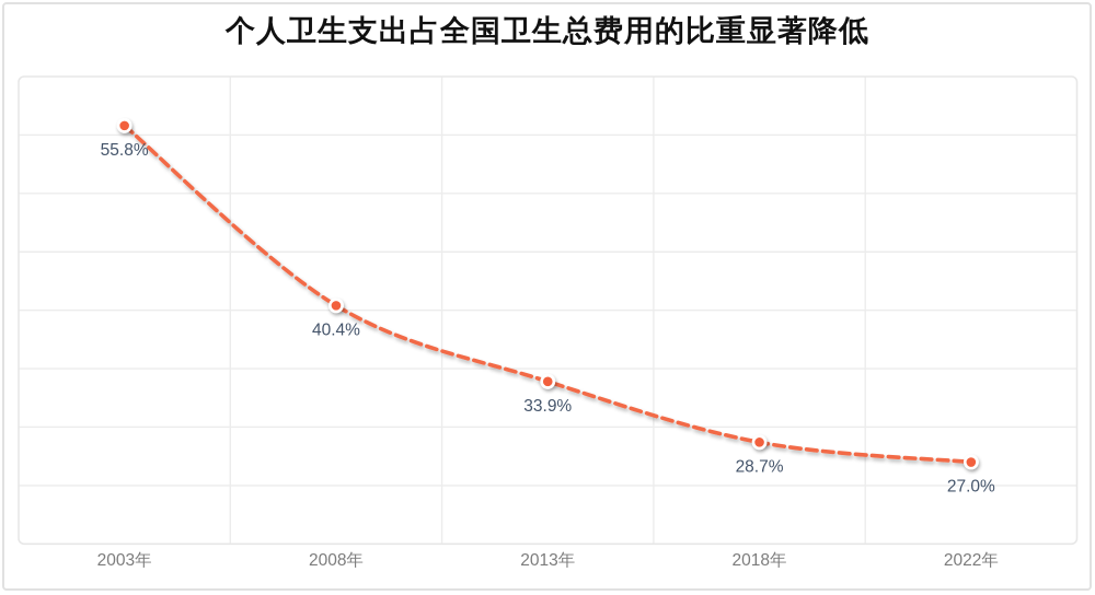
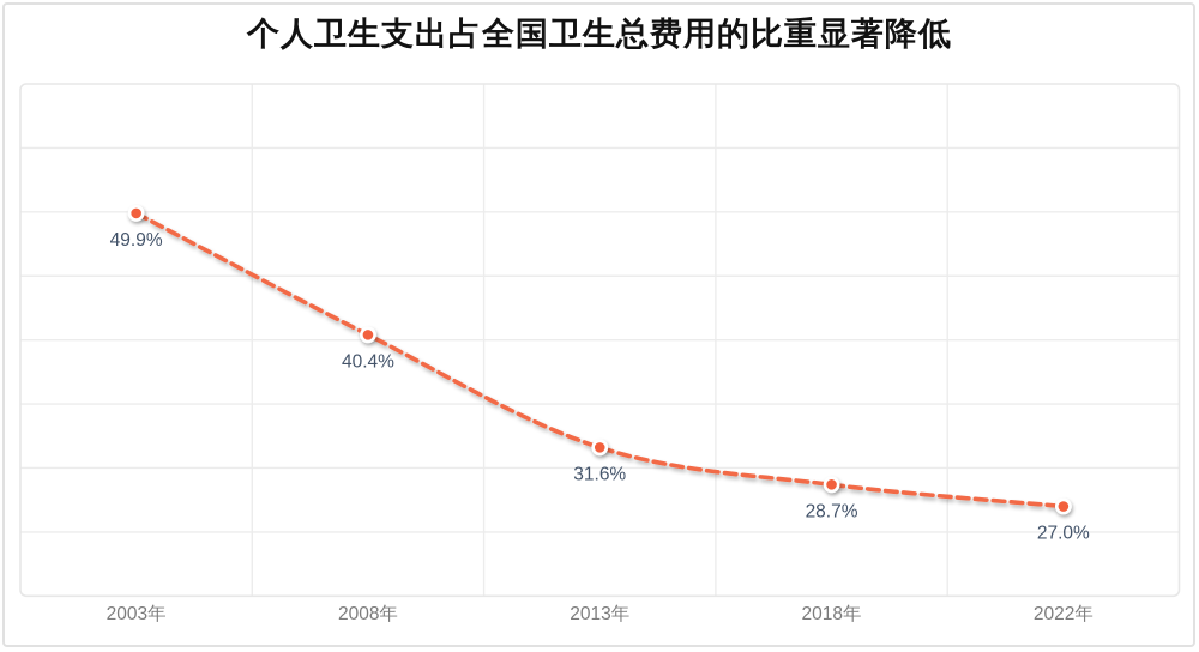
2003年: 55.8% -> 49.9%
2013年: 33.9% -> 31.6%
